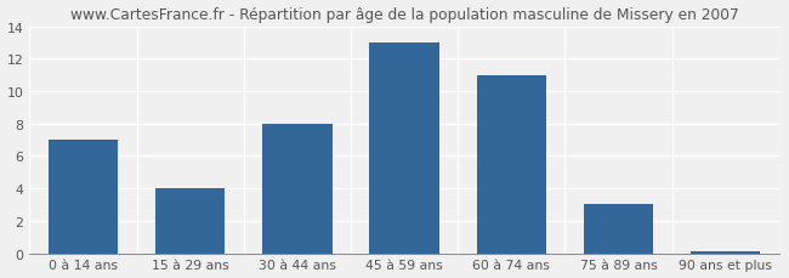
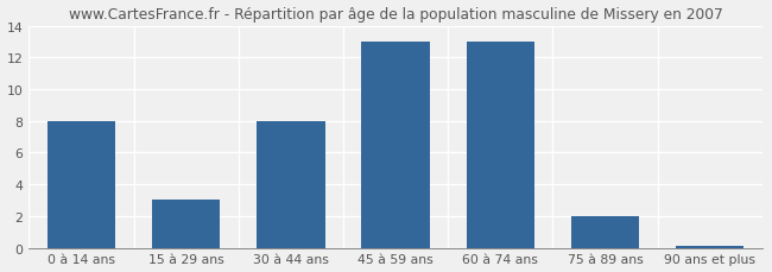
0 à 14 ans: 7.0 -> 8.0
15 à 29 ans: 4.0 -> 3.0
60 à 74 ans: 11.0 -> 13.0
75 à 89 ans: 3.0 -> 2.0
